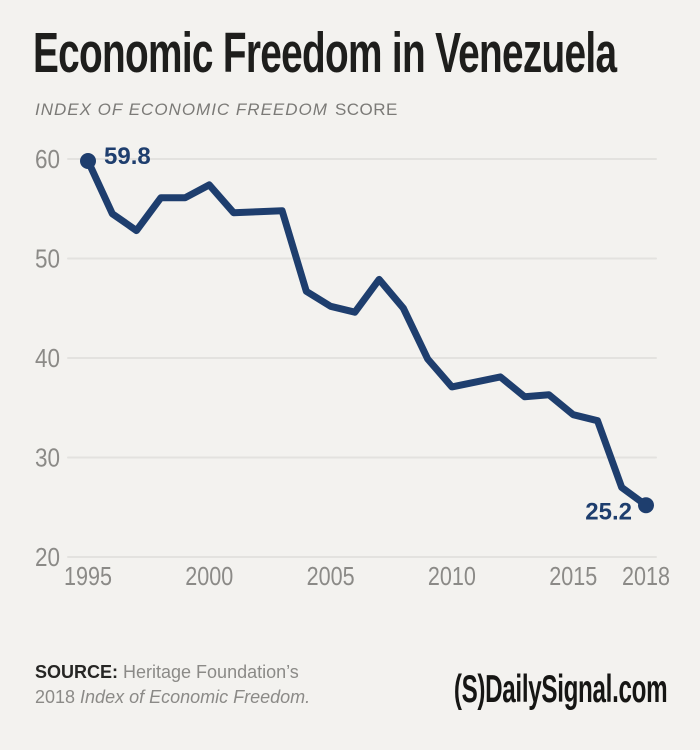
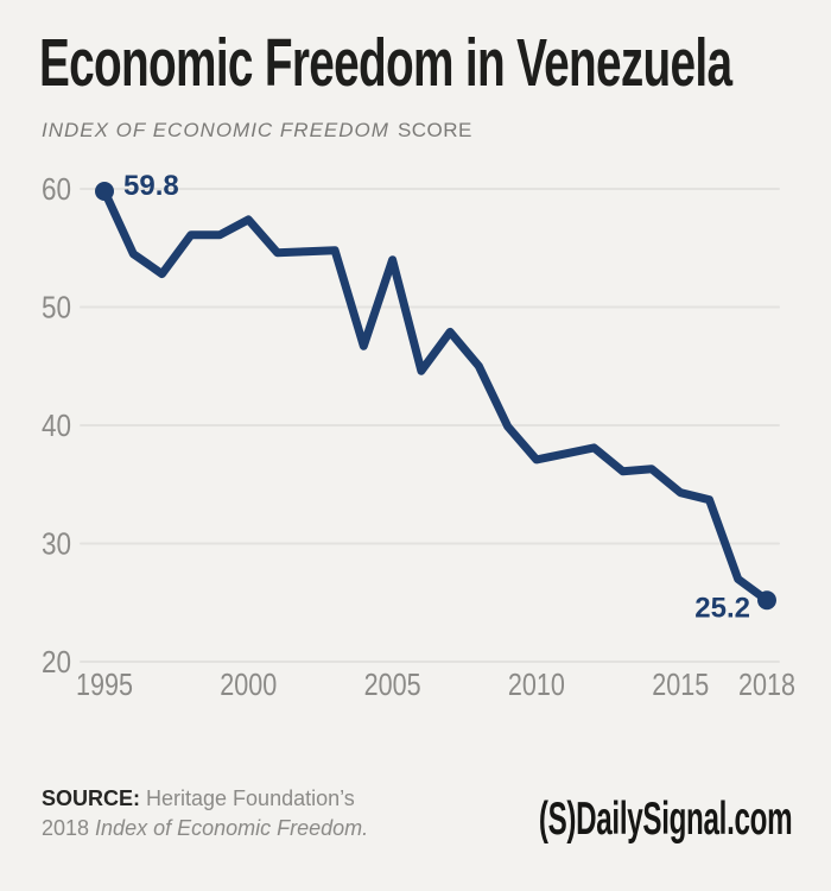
2005: 45 -> 54
